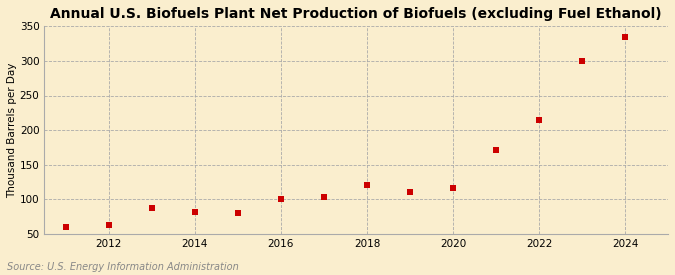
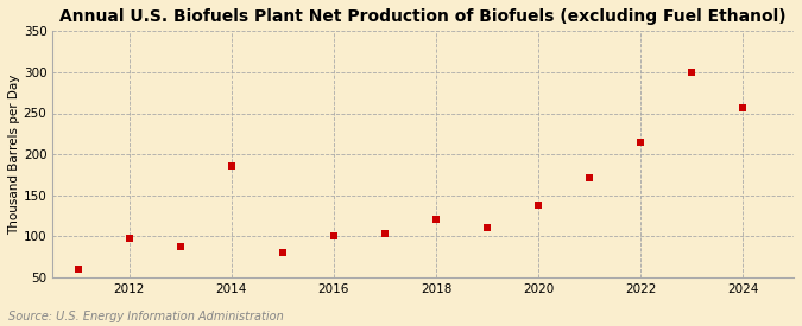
2012: 63 -> 98
2014: 82 -> 186
2020: 117 -> 138
2024: 335 -> 256
